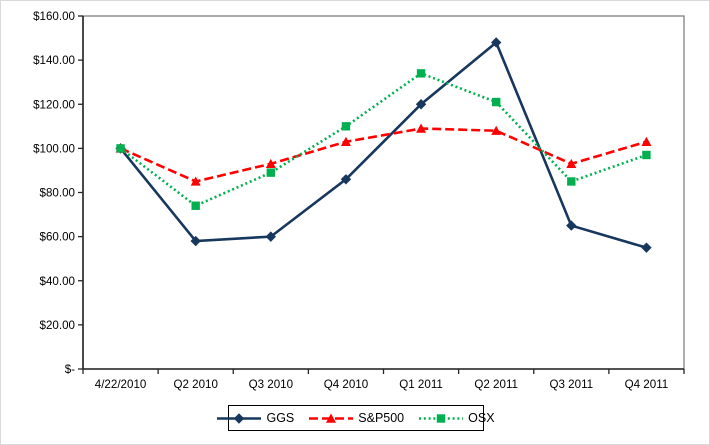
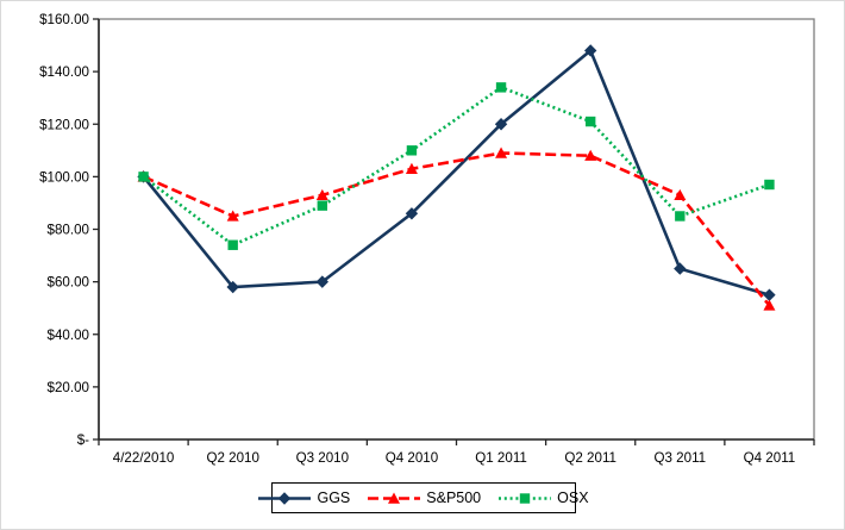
S&P500/Q4 2011: $103 -> $51
